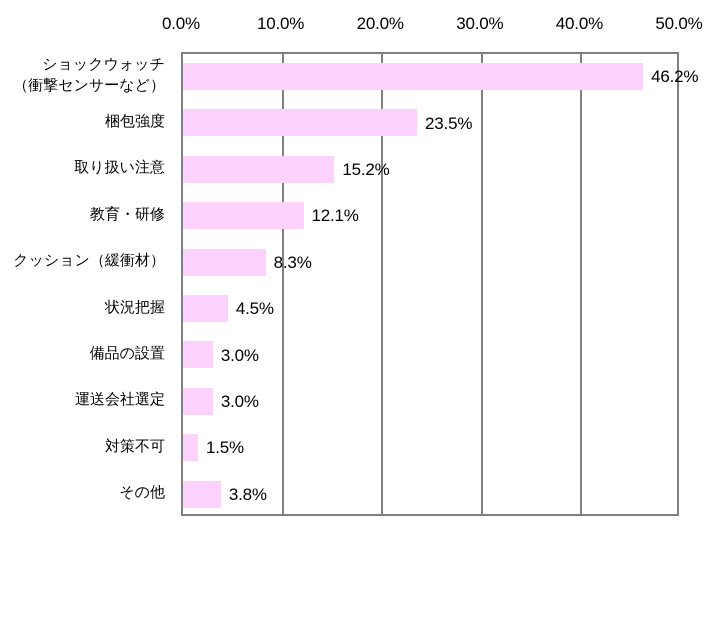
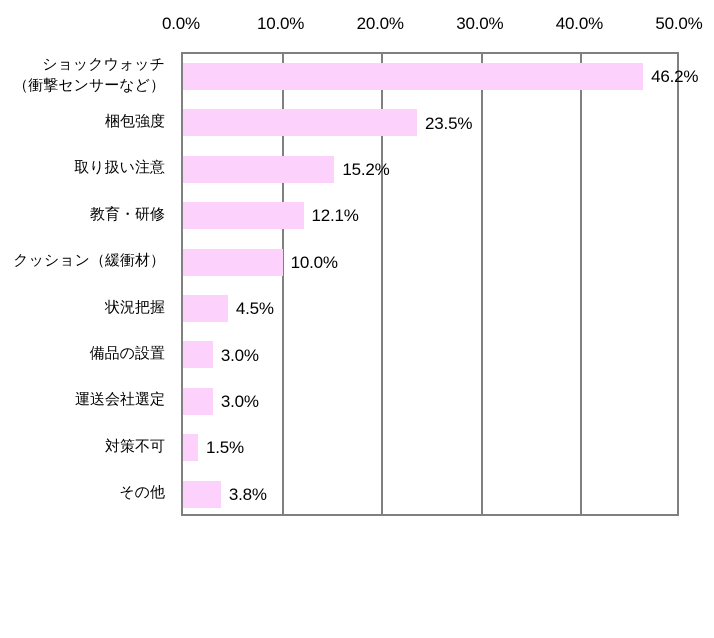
クッション（緩衝材）: 8.3% -> 10.0%
